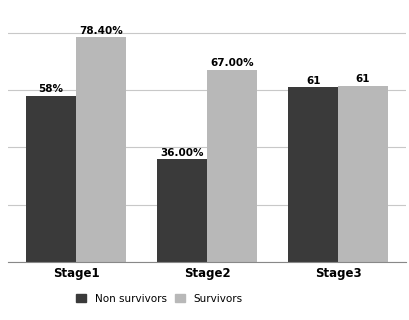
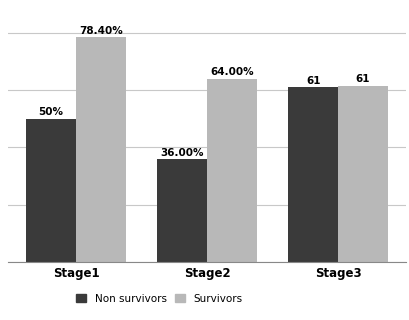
Non survivors/Stage1: 58% -> 50%
Survivors/Stage2: 67.00% -> 64.00%
